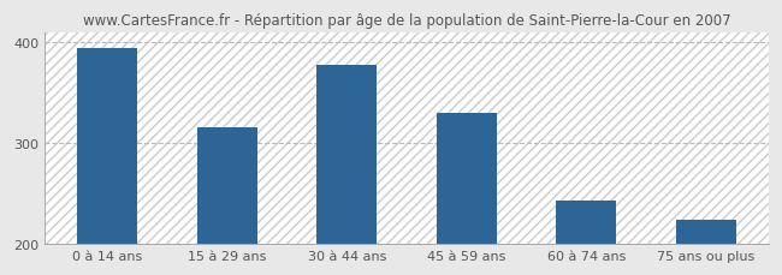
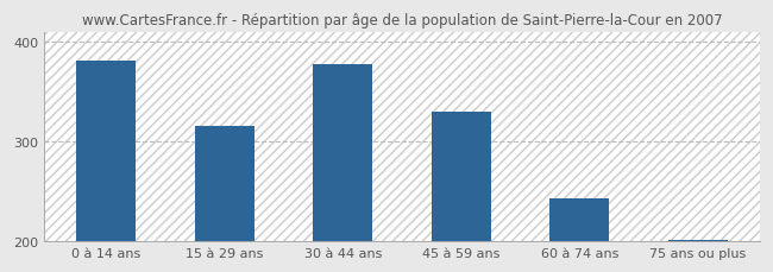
0 à 14 ans: 394 -> 381
75 ans ou plus: 224 -> 201
